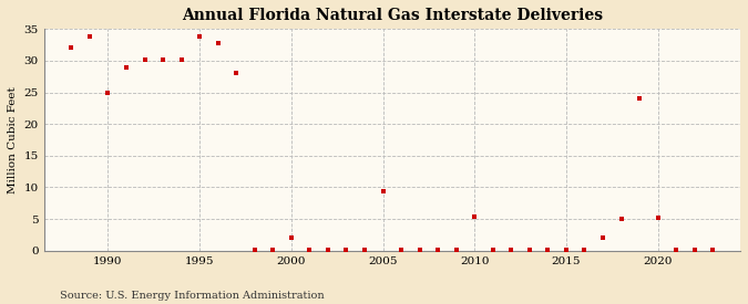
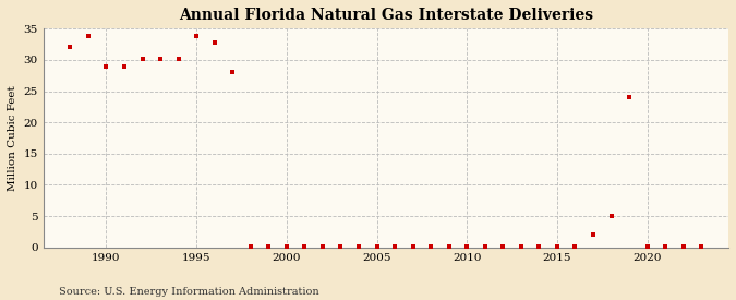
1990: 25.0 -> 29.0
2000: 2.0 -> 0.1
2005: 9.4 -> 0.1
2010: 5.4 -> 0.1
2020: 5.2 -> 0.2
